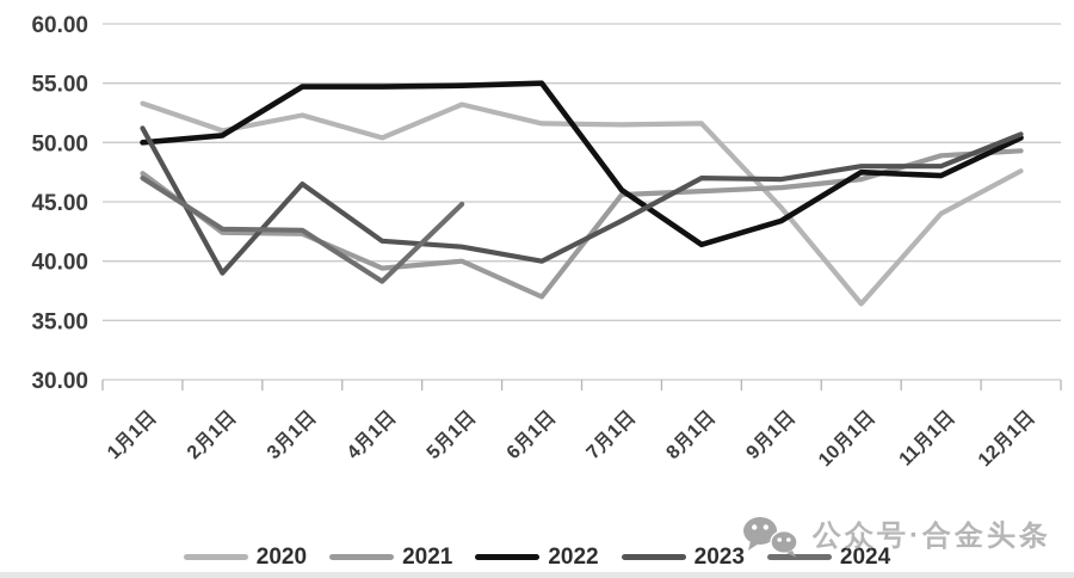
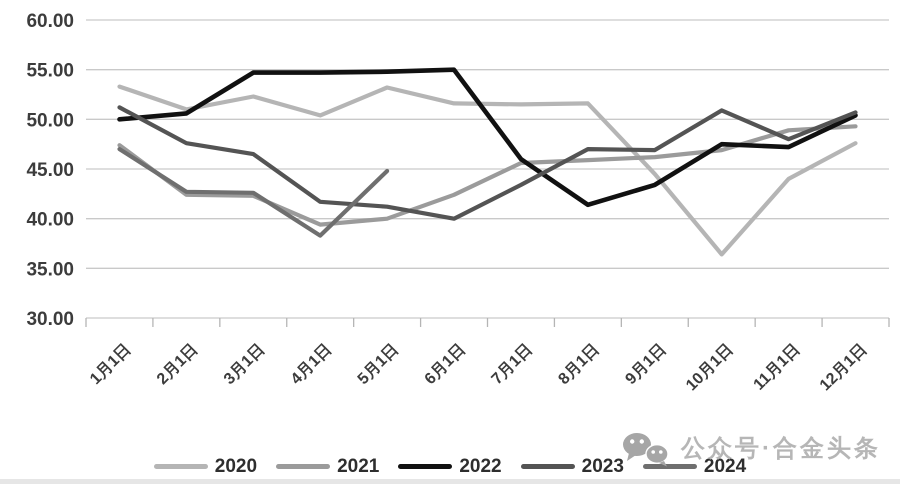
2023/2月1日: 39 -> 48
2021/6月1日: 37 -> 42
2023/10月1日: 48 -> 51
